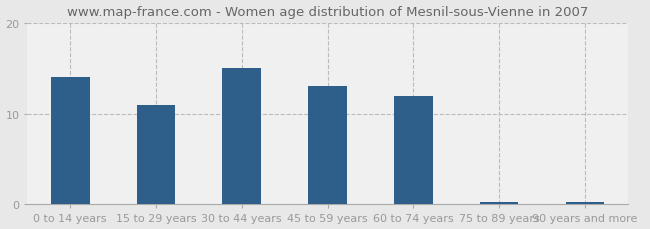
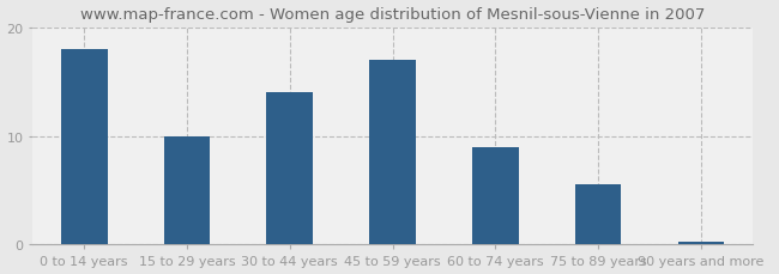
0 to 14 years: 14.0 -> 18.0
15 to 29 years: 11.0 -> 10.0
30 to 44 years: 15.0 -> 14.0
45 to 59 years: 13.0 -> 17.0
60 to 74 years: 12.0 -> 9.0
75 to 89 years: 0.3 -> 5.6
